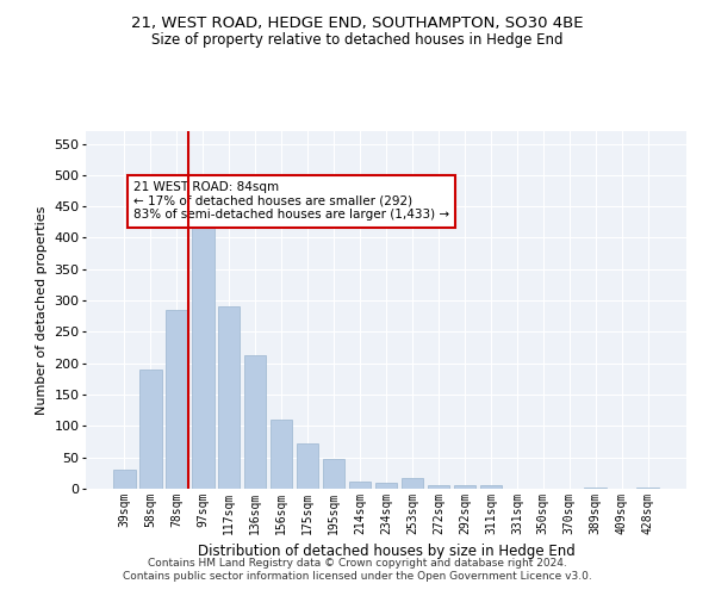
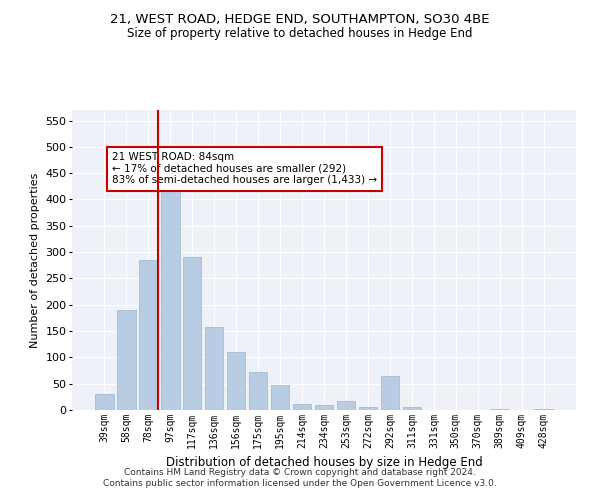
136sqm: 212 -> 158
292sqm: 5 -> 64
